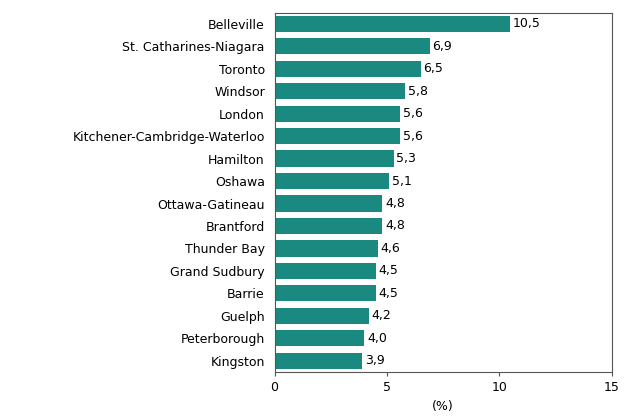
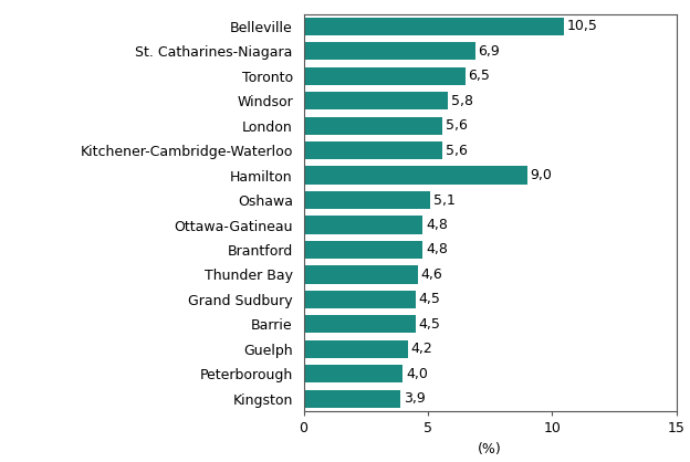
Hamilton: 5,3 -> 9,0
